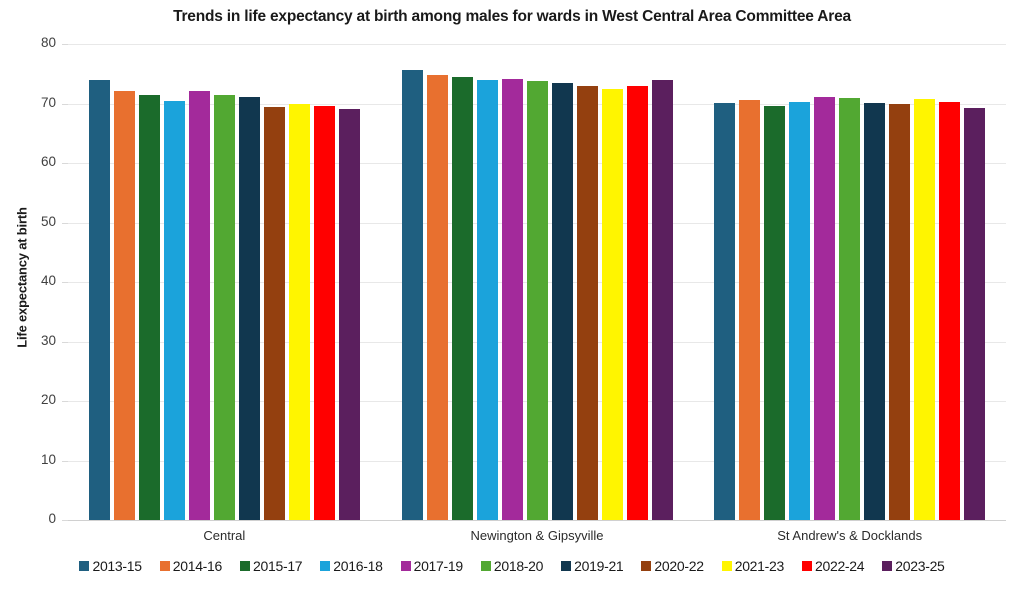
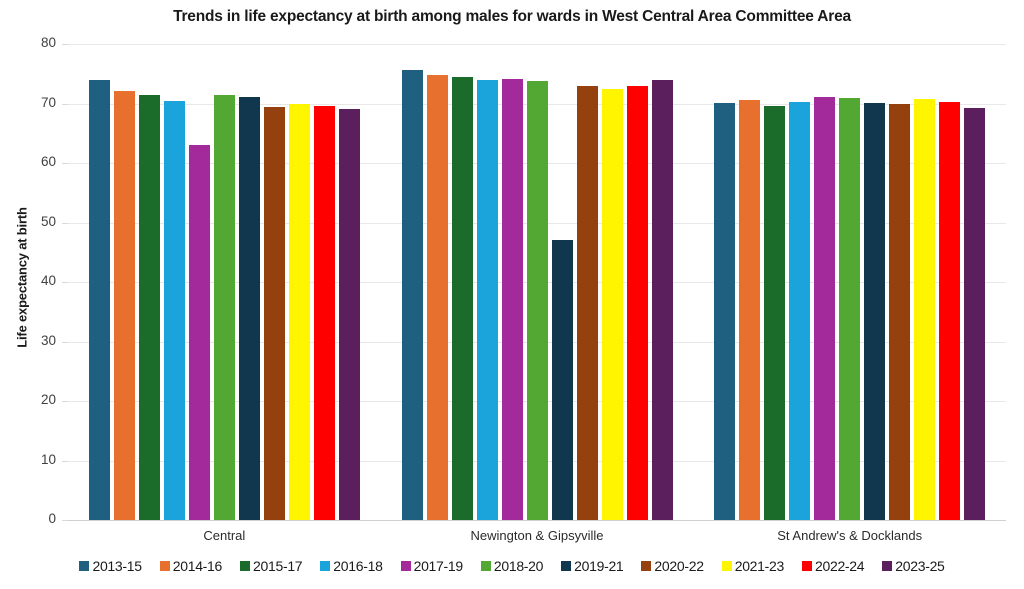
2017-19/Central: 72 -> 63
2019-21/Newington & Gipsyville: 73 -> 47
